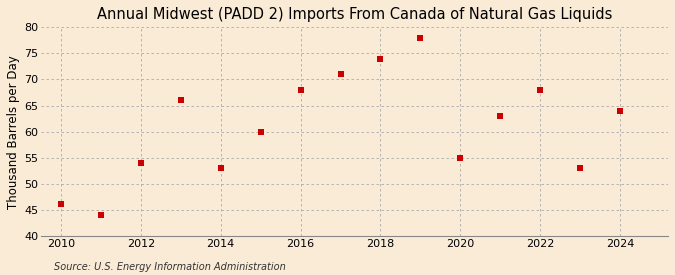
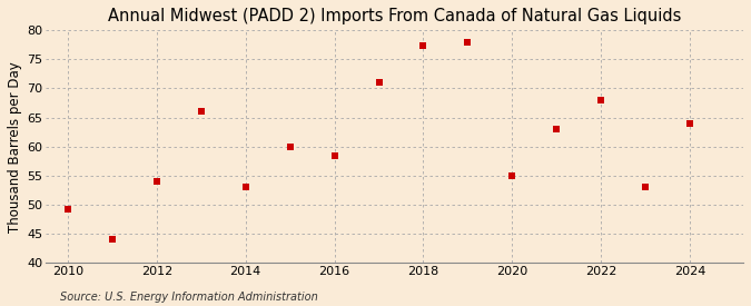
2010: 46.2 -> 49.2
2016: 68.0 -> 58.4
2018: 74.0 -> 77.4
